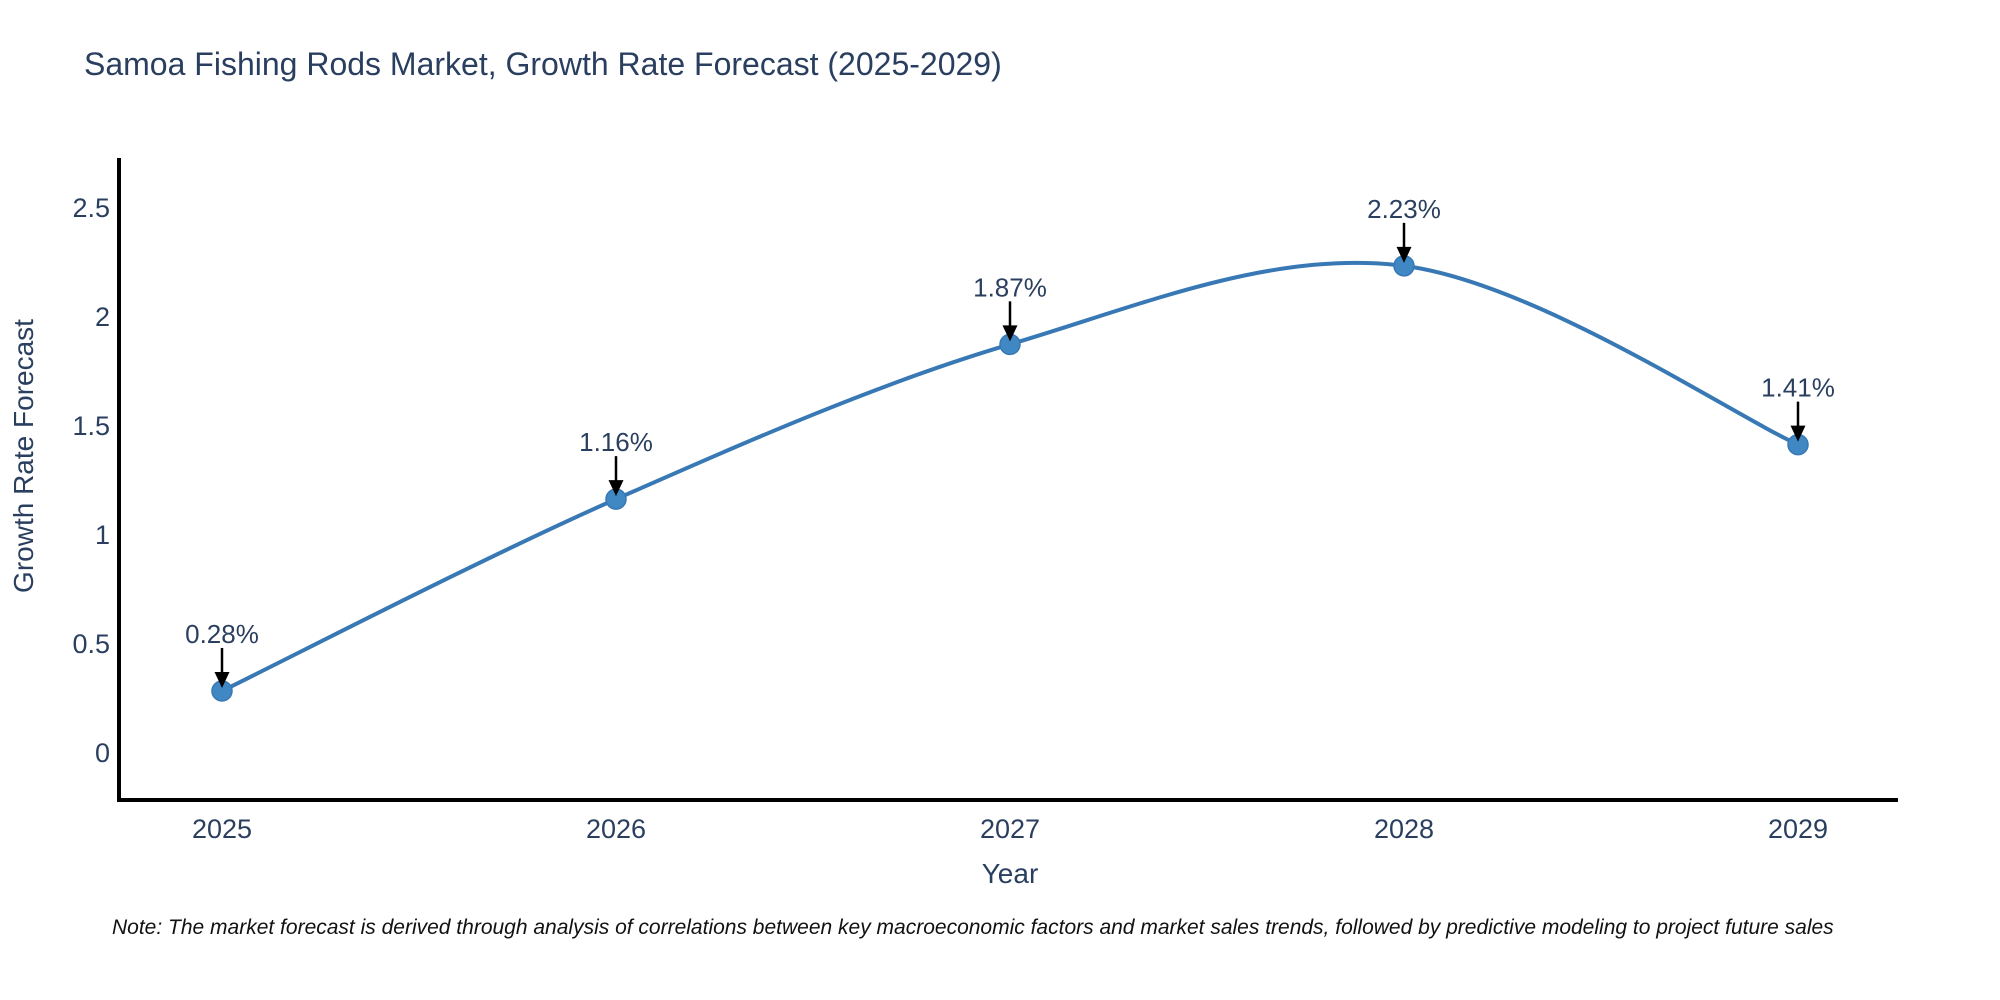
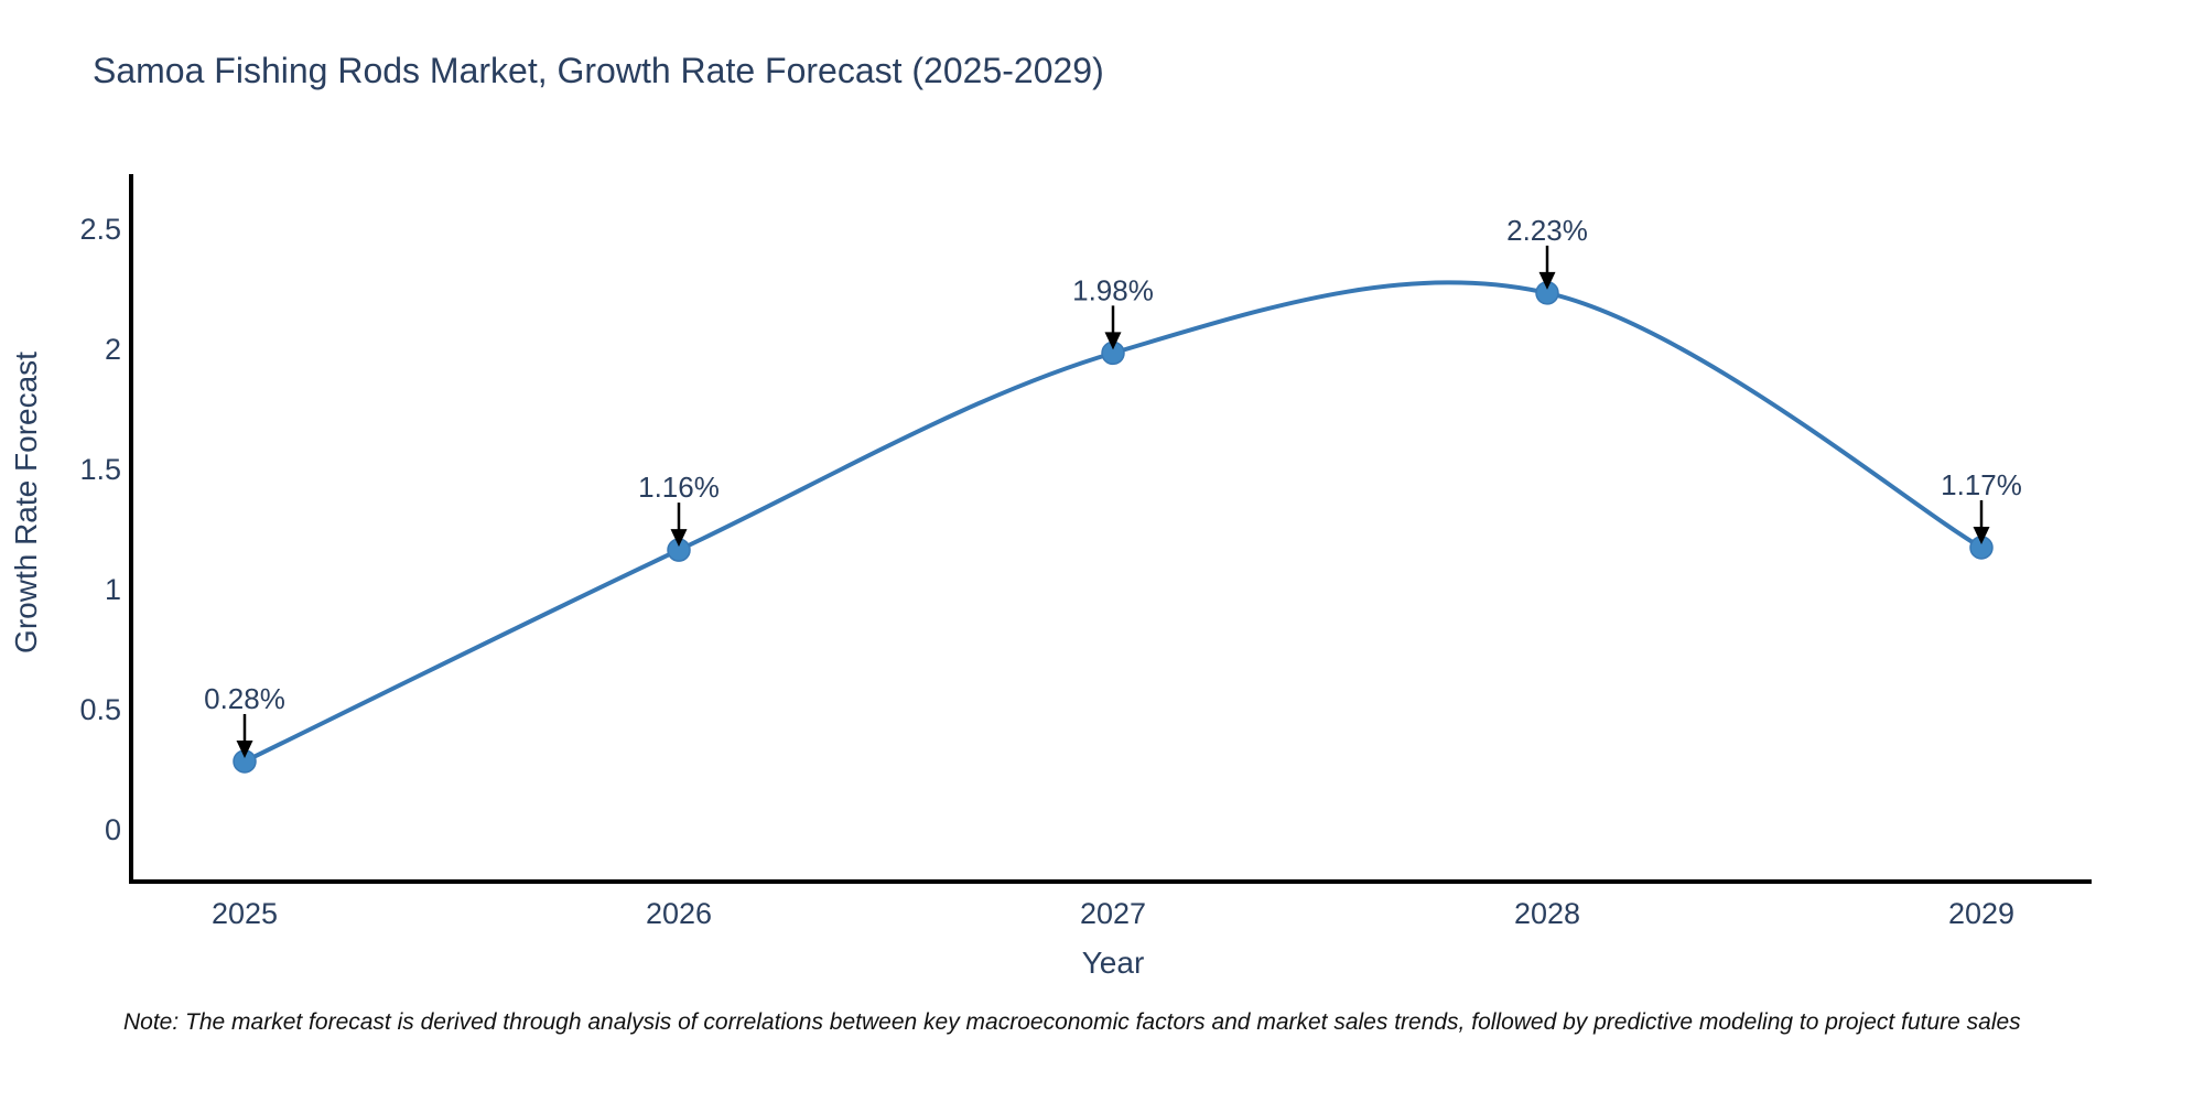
2027: 1.87% -> 1.98%
2029: 1.41% -> 1.17%
